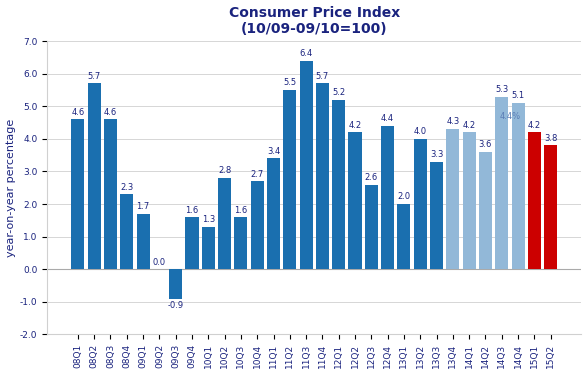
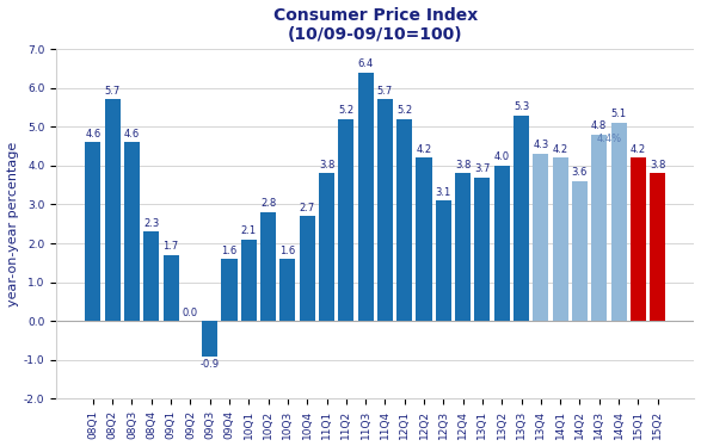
10Q1: 1.3 -> 2.1
11Q1: 3.4 -> 3.8
11Q2: 5.5 -> 5.2
12Q3: 2.6 -> 3.1
12Q4: 4.4 -> 3.8
13Q1: 2.0 -> 3.7
13Q3: 3.3 -> 5.3
14Q3: 5.3 -> 4.8
